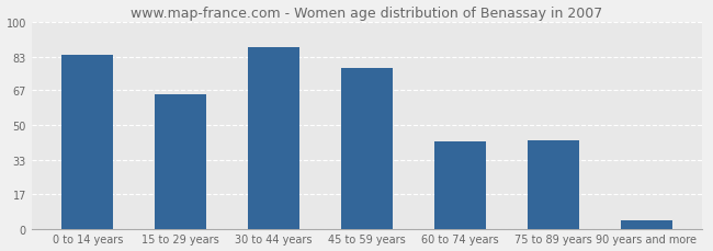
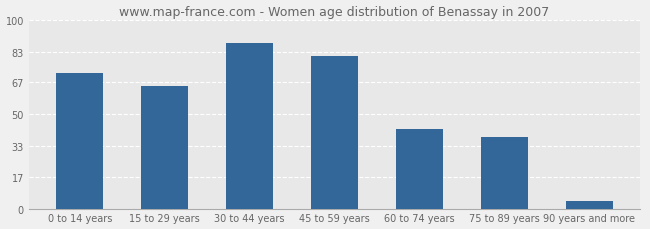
0 to 14 years: 84 -> 72
45 to 59 years: 78 -> 81
75 to 89 years: 43 -> 38
